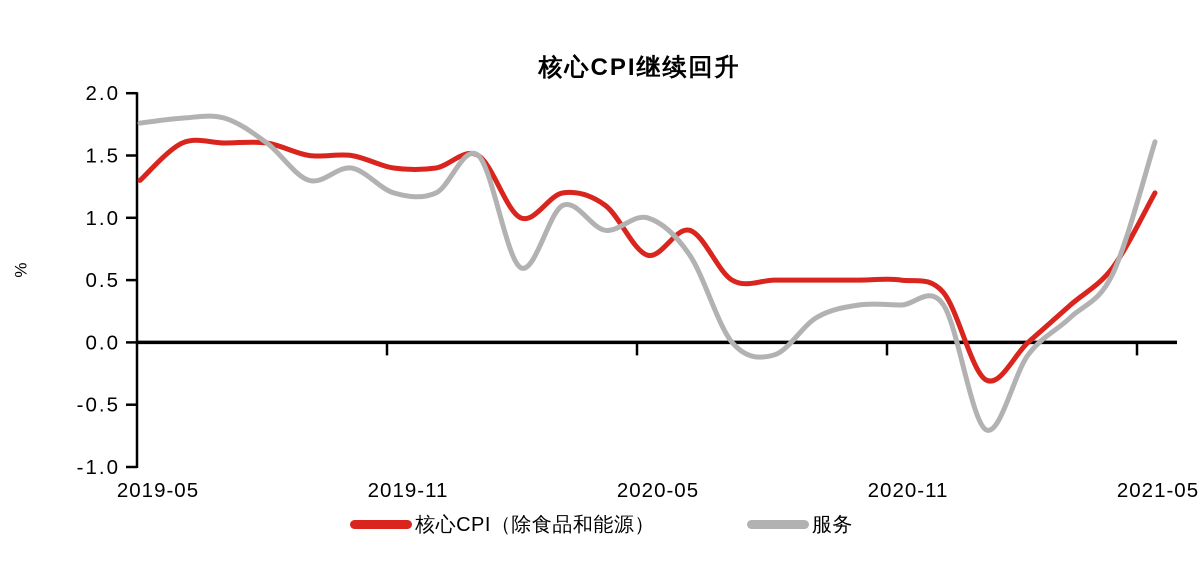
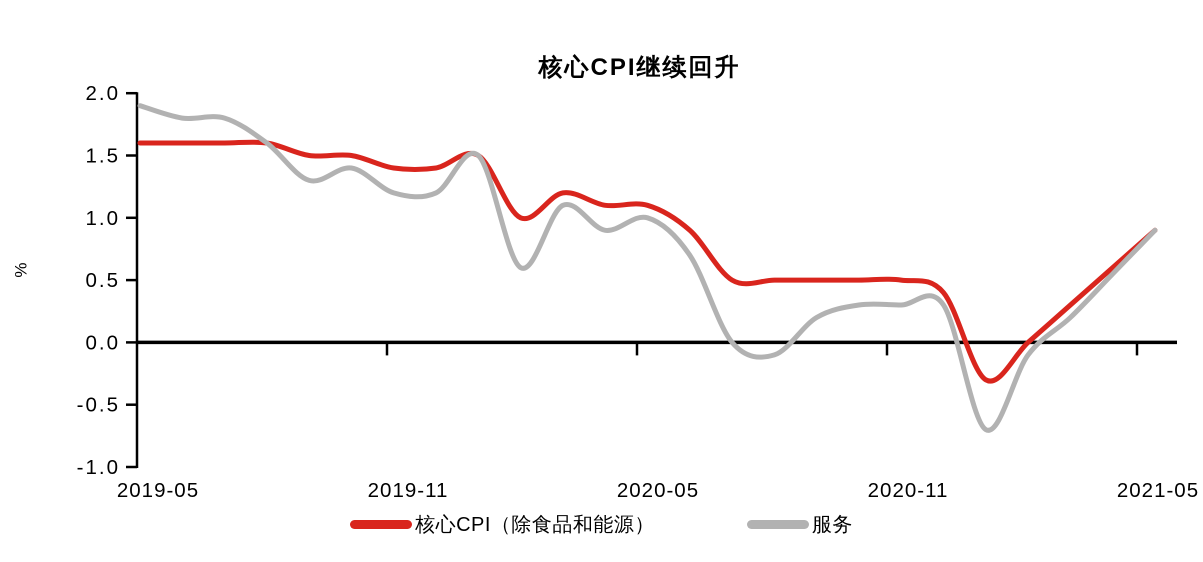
核心CPI（除食品和能源）/2019-05: 1.3 -> 1.6
服务/2019-05: 1.76 -> 1.90
核心CPI（除食品和能源）/2020-05: 0.7 -> 1.1
核心CPI（除食品和能源）/2021-05: 1.2 -> 0.9
服务/2021-05: 1.61 -> 0.90
